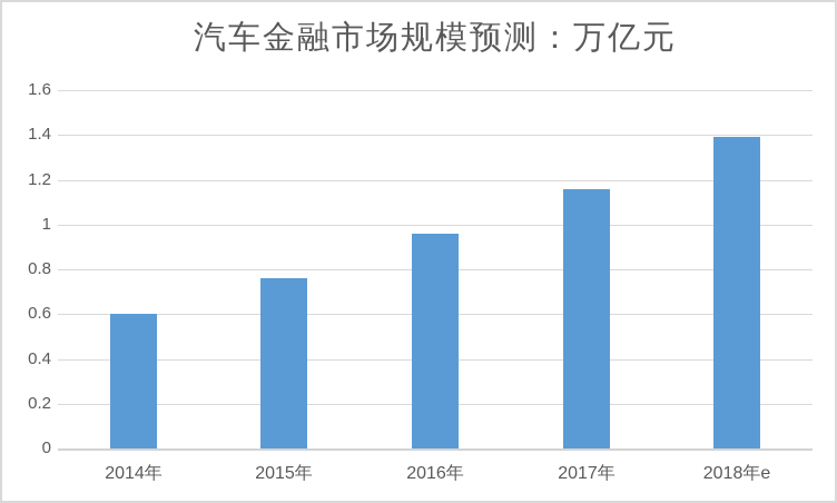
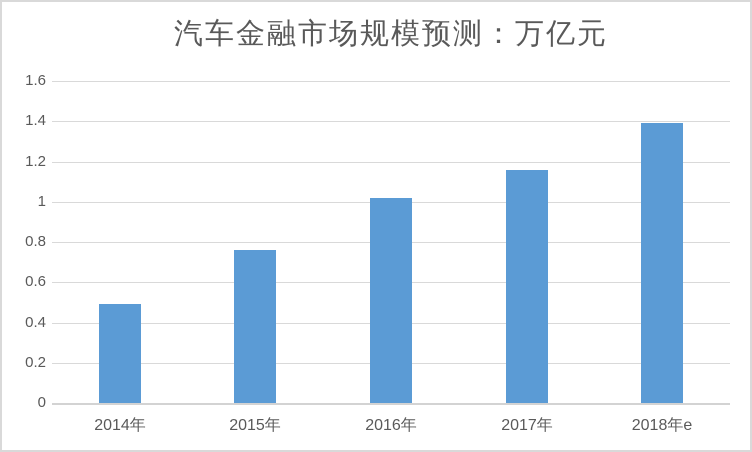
2014年: 0.60 -> 0.49
2016年: 0.96 -> 1.02
